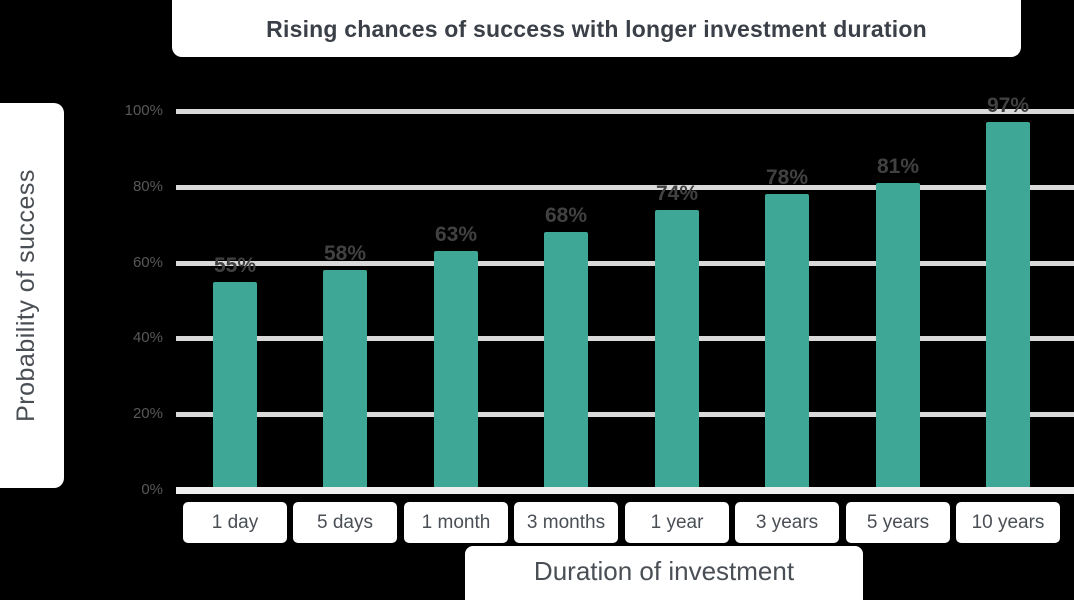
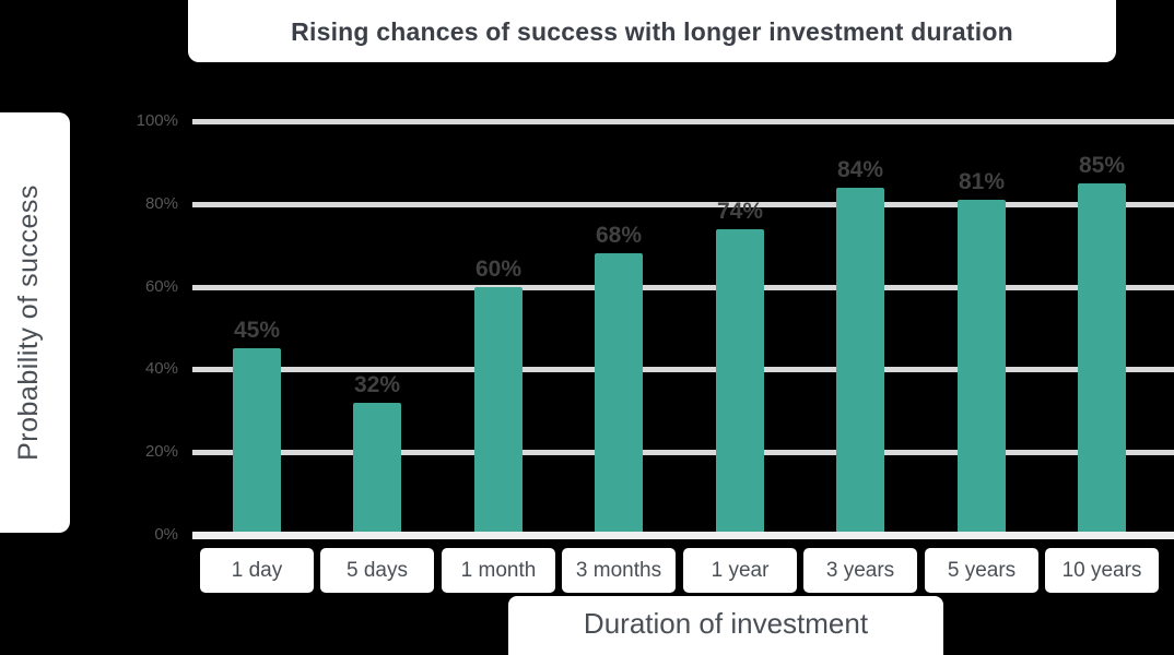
1 day: 55% -> 45%
5 days: 58% -> 32%
1 month: 63% -> 60%
3 years: 78% -> 84%
10 years: 97% -> 85%
